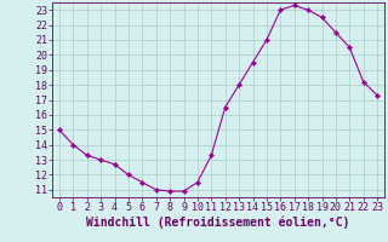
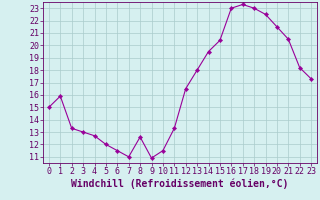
1: 14.0 -> 15.9
8: 10.9 -> 12.6
15: 21.0 -> 20.4
